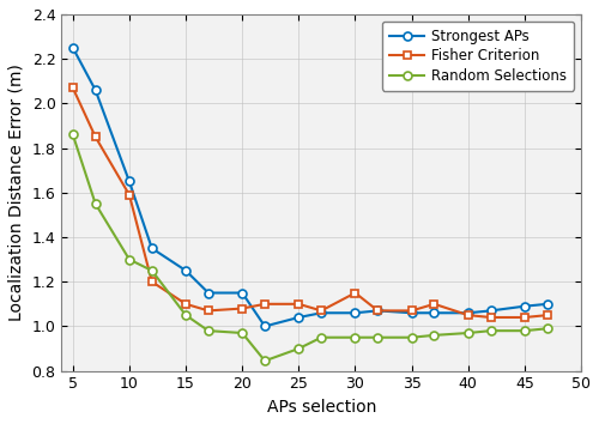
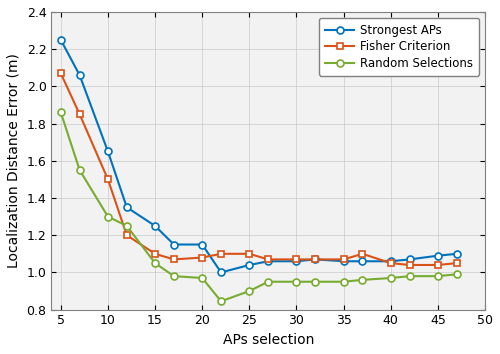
Fisher Criterion/10: 1.59 -> 1.50
Fisher Criterion/30: 1.15 -> 1.07
